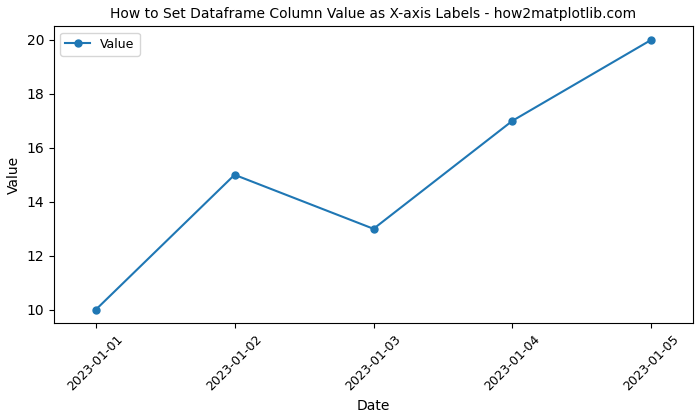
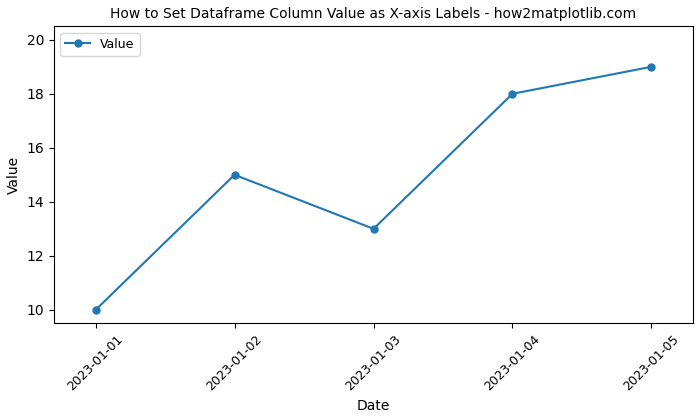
2023-01-04: 17 -> 18
2023-01-05: 20 -> 19
